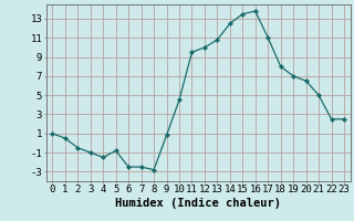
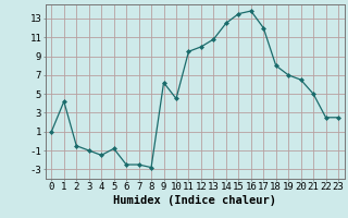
1: 0.5 -> 4.2
9: 0.8 -> 6.2
17: 11.0 -> 12.0
